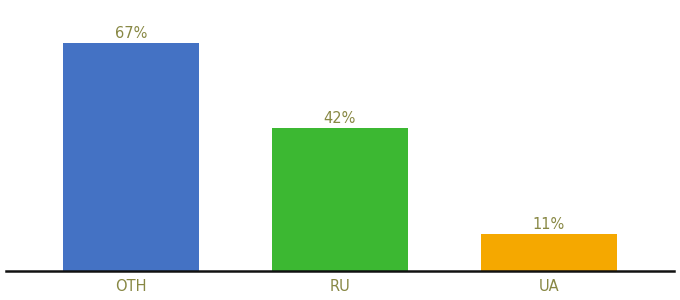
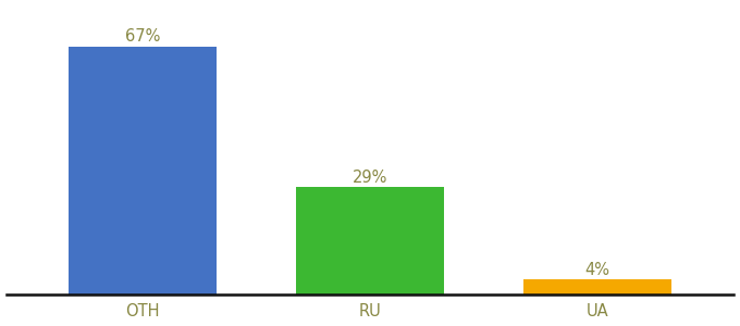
RU: 42% -> 29%
UA: 11% -> 4%
